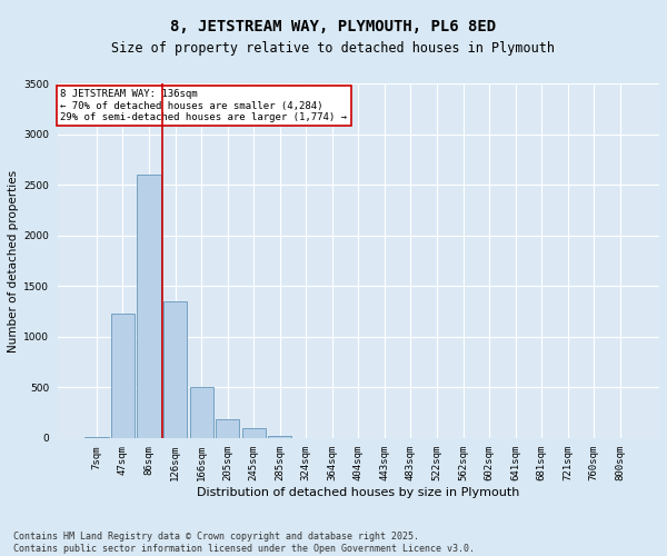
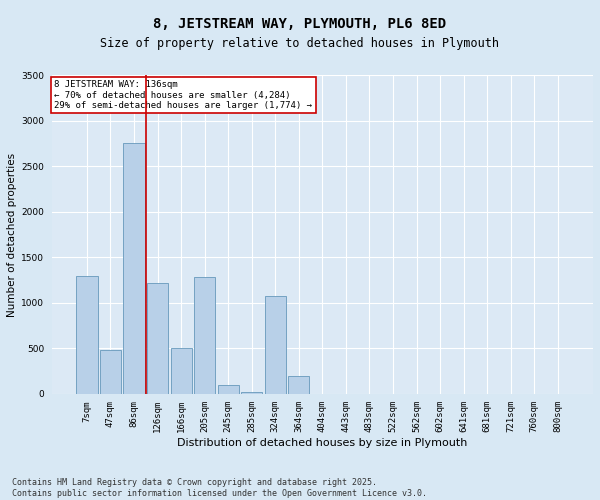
7sqm: 20 -> 1300
47sqm: 1230 -> 480
86sqm: 2600 -> 2760
126sqm: 1350 -> 1220
205sqm: 180 -> 1280
324sqm: 0 -> 1080
364sqm: 0 -> 200
